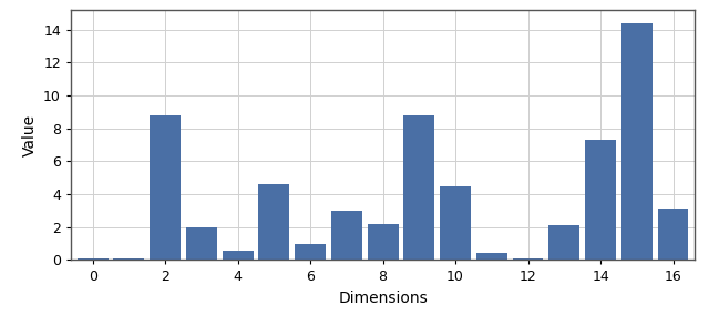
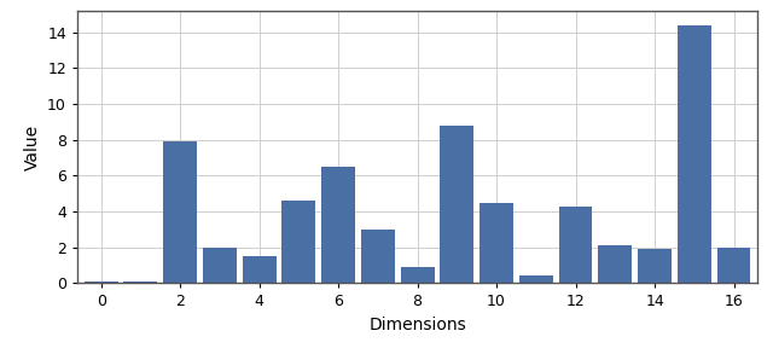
2: 8.8 -> 7.9
4: 0.6 -> 1.5
6: 1.0 -> 6.5
8: 2.2 -> 0.9
12: 0.1 -> 4.3
14: 7.3 -> 1.9
16: 3.1 -> 2.0
